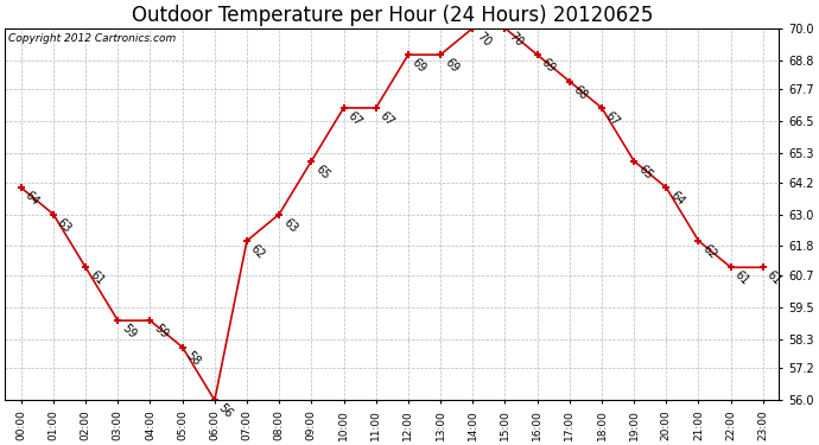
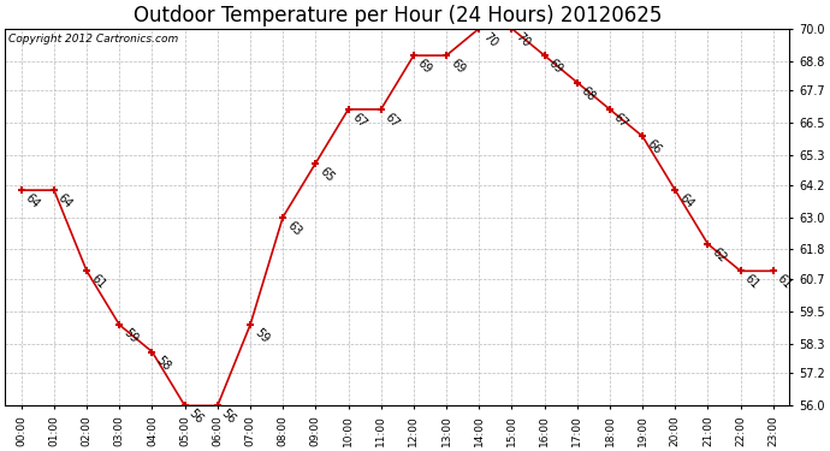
01:00: 63 -> 64
04:00: 59 -> 58
05:00: 58 -> 56
07:00: 62 -> 59
19:00: 65 -> 66
